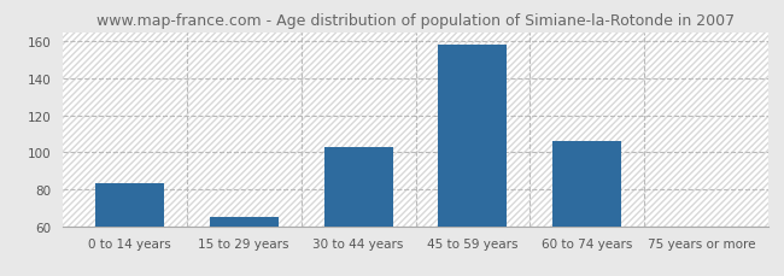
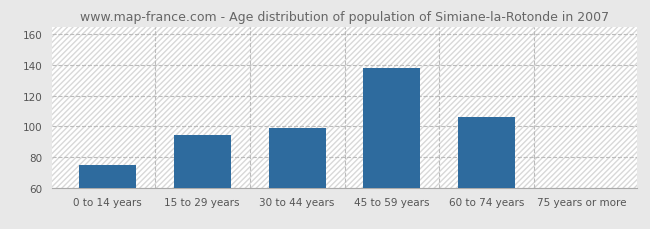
0 to 14 years: 83 -> 75
15 to 29 years: 65 -> 94
30 to 44 years: 103 -> 99
45 to 59 years: 158 -> 138
